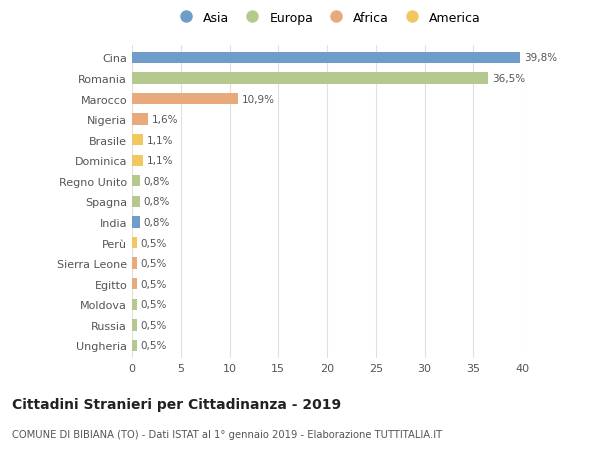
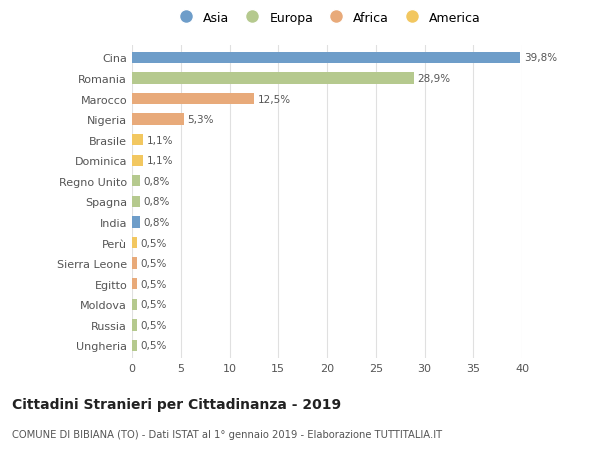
Romania: 36,5% -> 28,9%
Marocco: 10,9% -> 12,5%
Nigeria: 1,6% -> 5,3%
